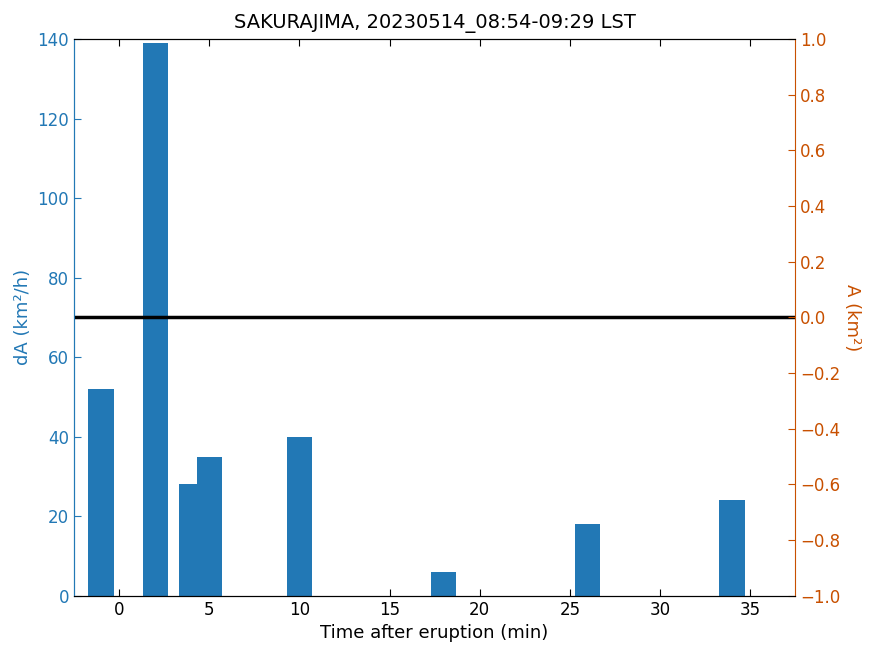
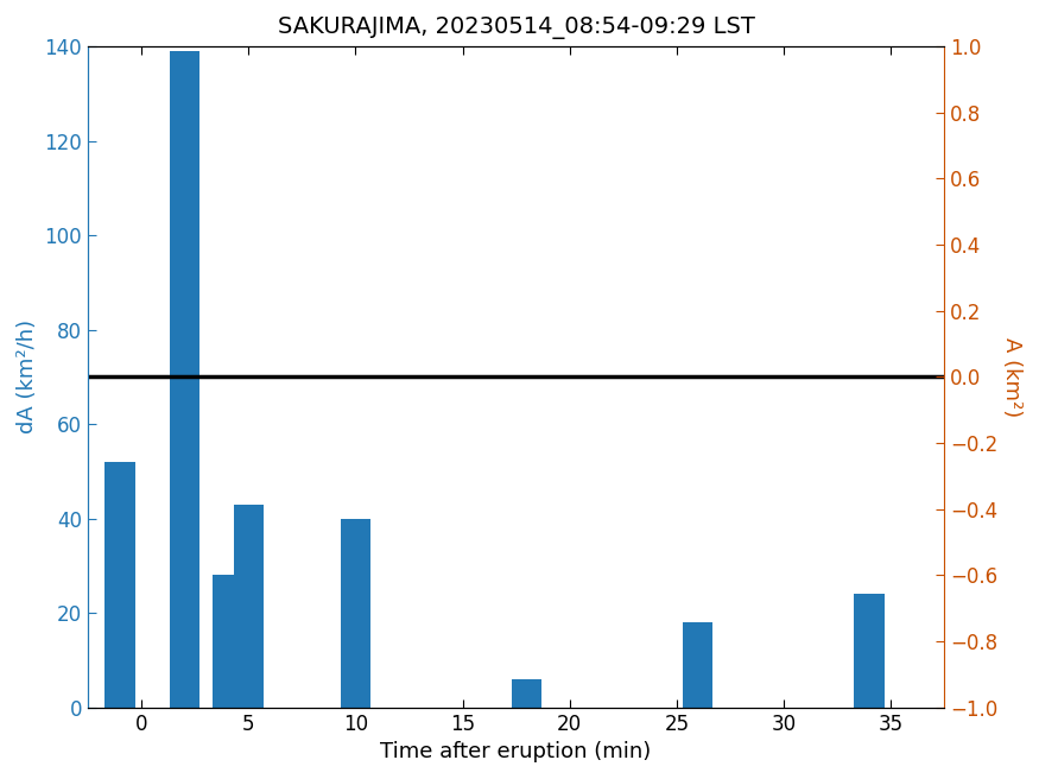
5: 35 -> 43
